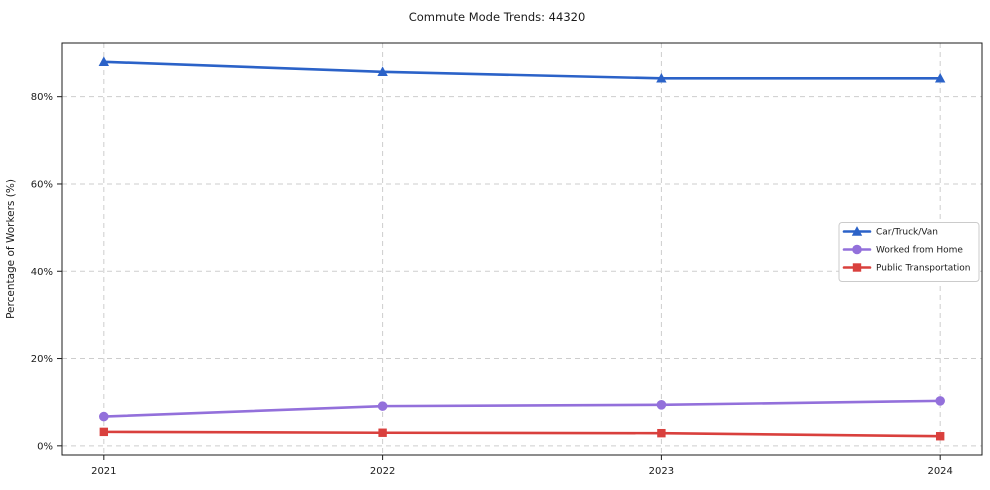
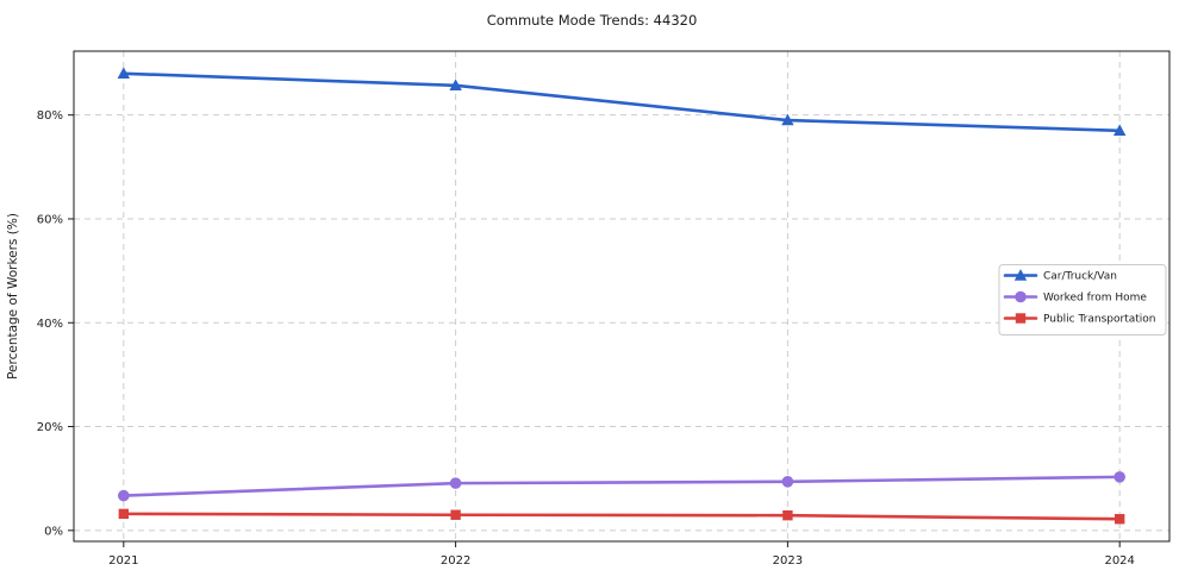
Car/Truck/Van/2023: 84% -> 79%
Car/Truck/Van/2024: 84% -> 77%
